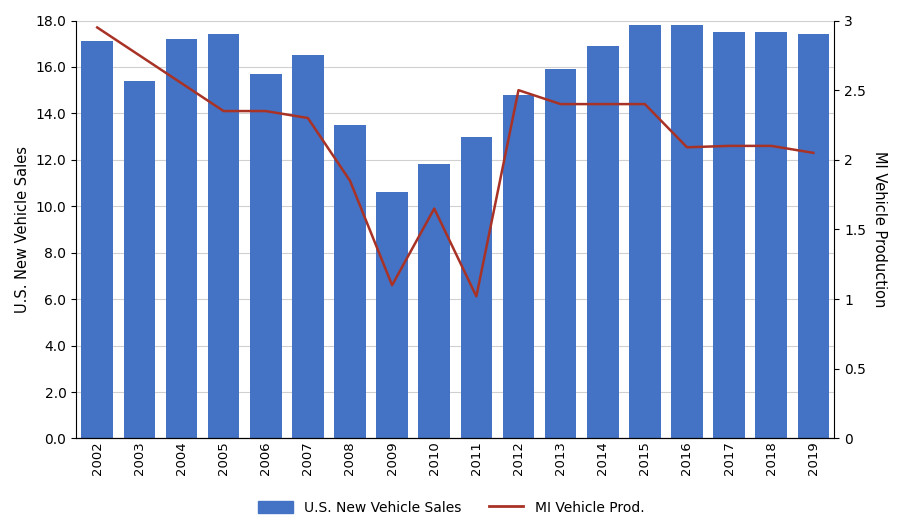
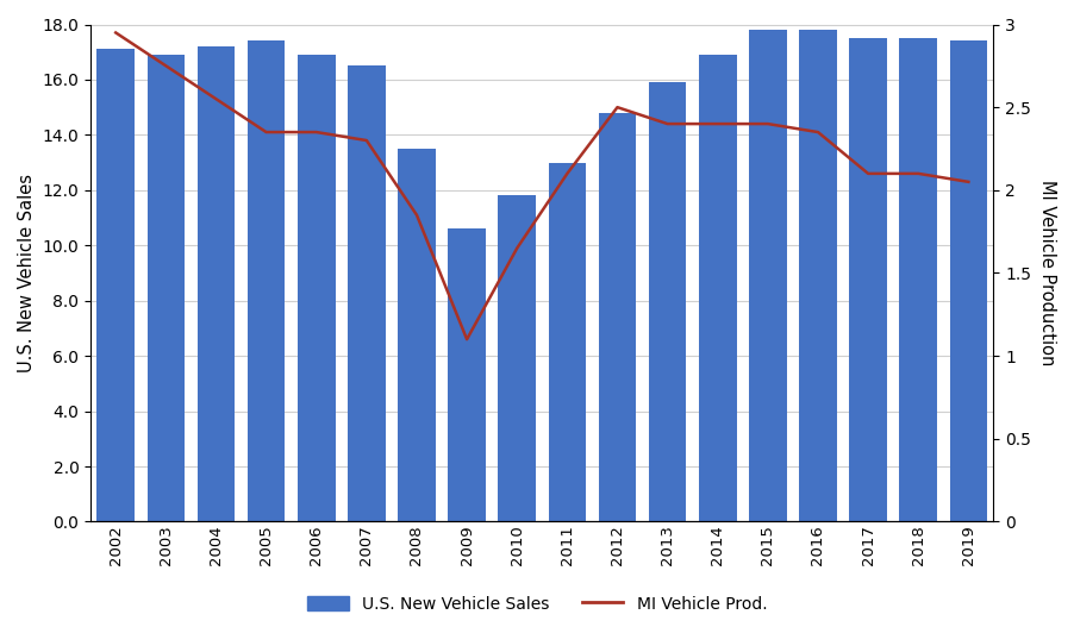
U.S. New Vehicle Sales/2003: 15.4 -> 16.9
U.S. New Vehicle Sales/2006: 15.7 -> 16.9
MI Vehicle Prod./2011: 1.02 -> 2.10
MI Vehicle Prod./2016: 2.09 -> 2.35
